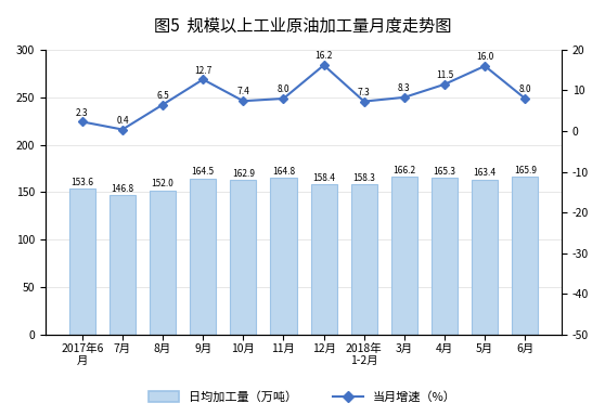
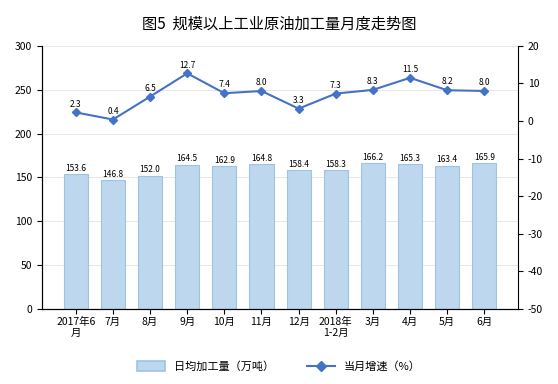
当月增速（%）/12月: 16.2 -> 3.3
当月增速（%）/5月: 16.0 -> 8.2
